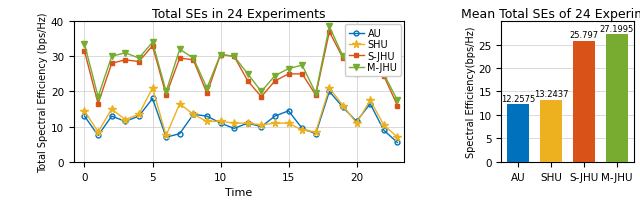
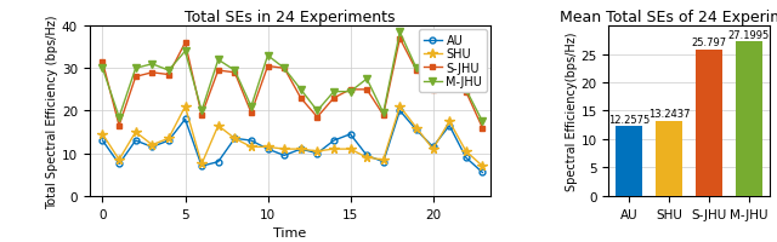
Total SEs in 24 Experiments/M-JHU/0: 33.5 -> 30.0
Total SEs in 24 Experiments/S-JHU/5: 33.0 -> 36.0
Total SEs in 24 Experiments/M-JHU/10: 30.5 -> 33.0
Total SEs in 24 Experiments/M-JHU/15: 26.5 -> 24.5
